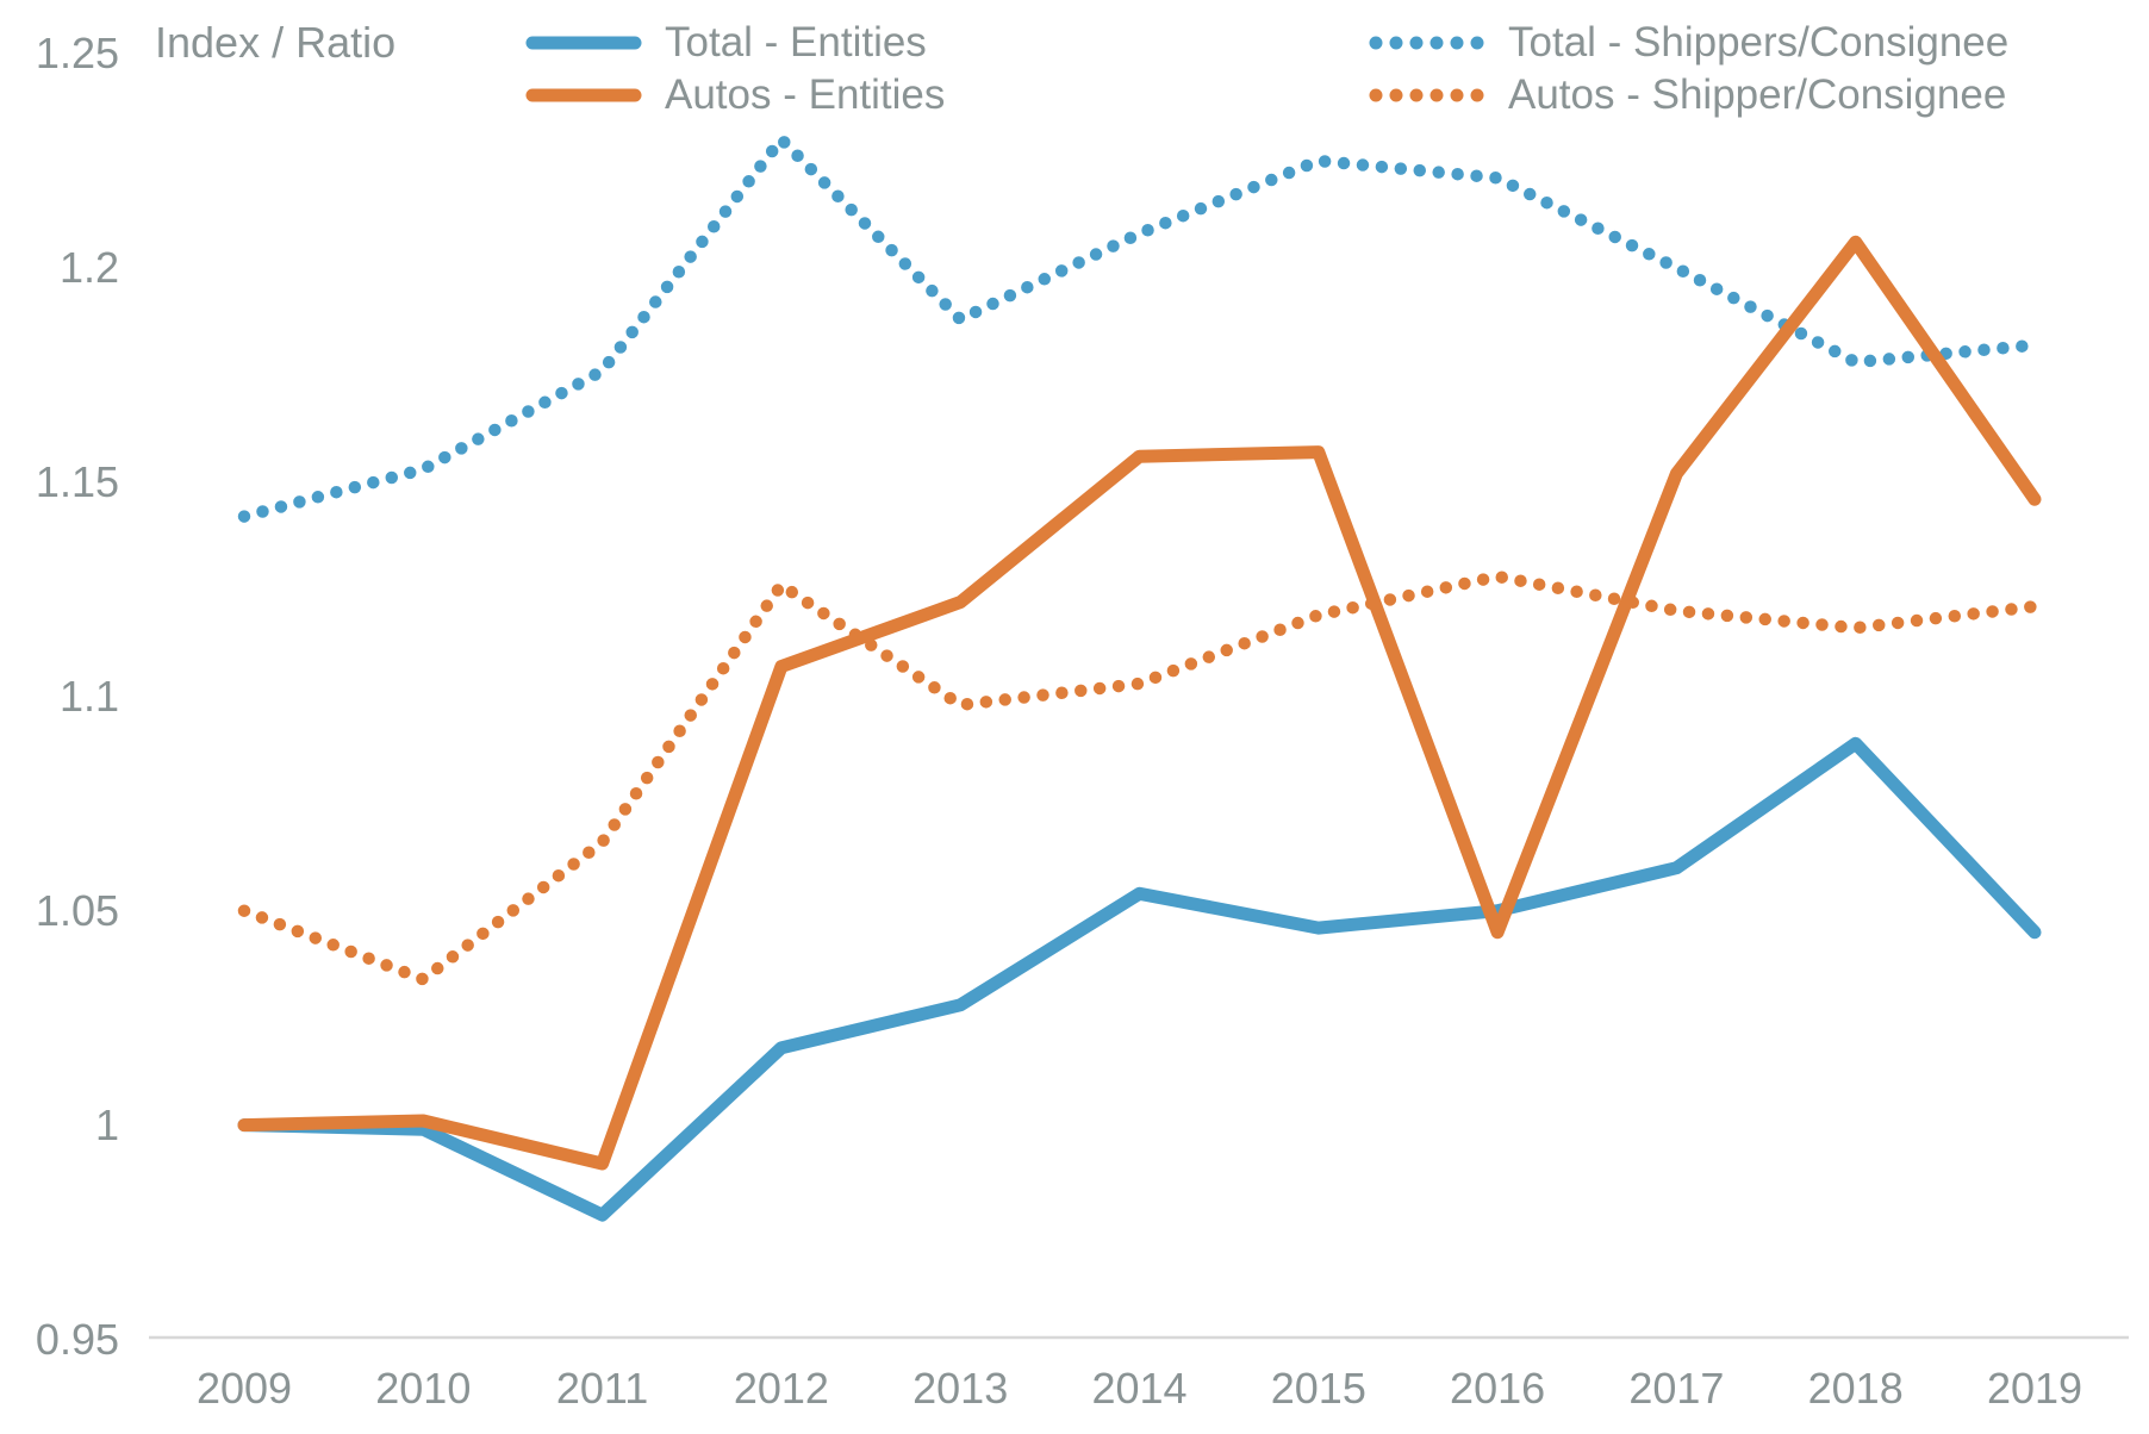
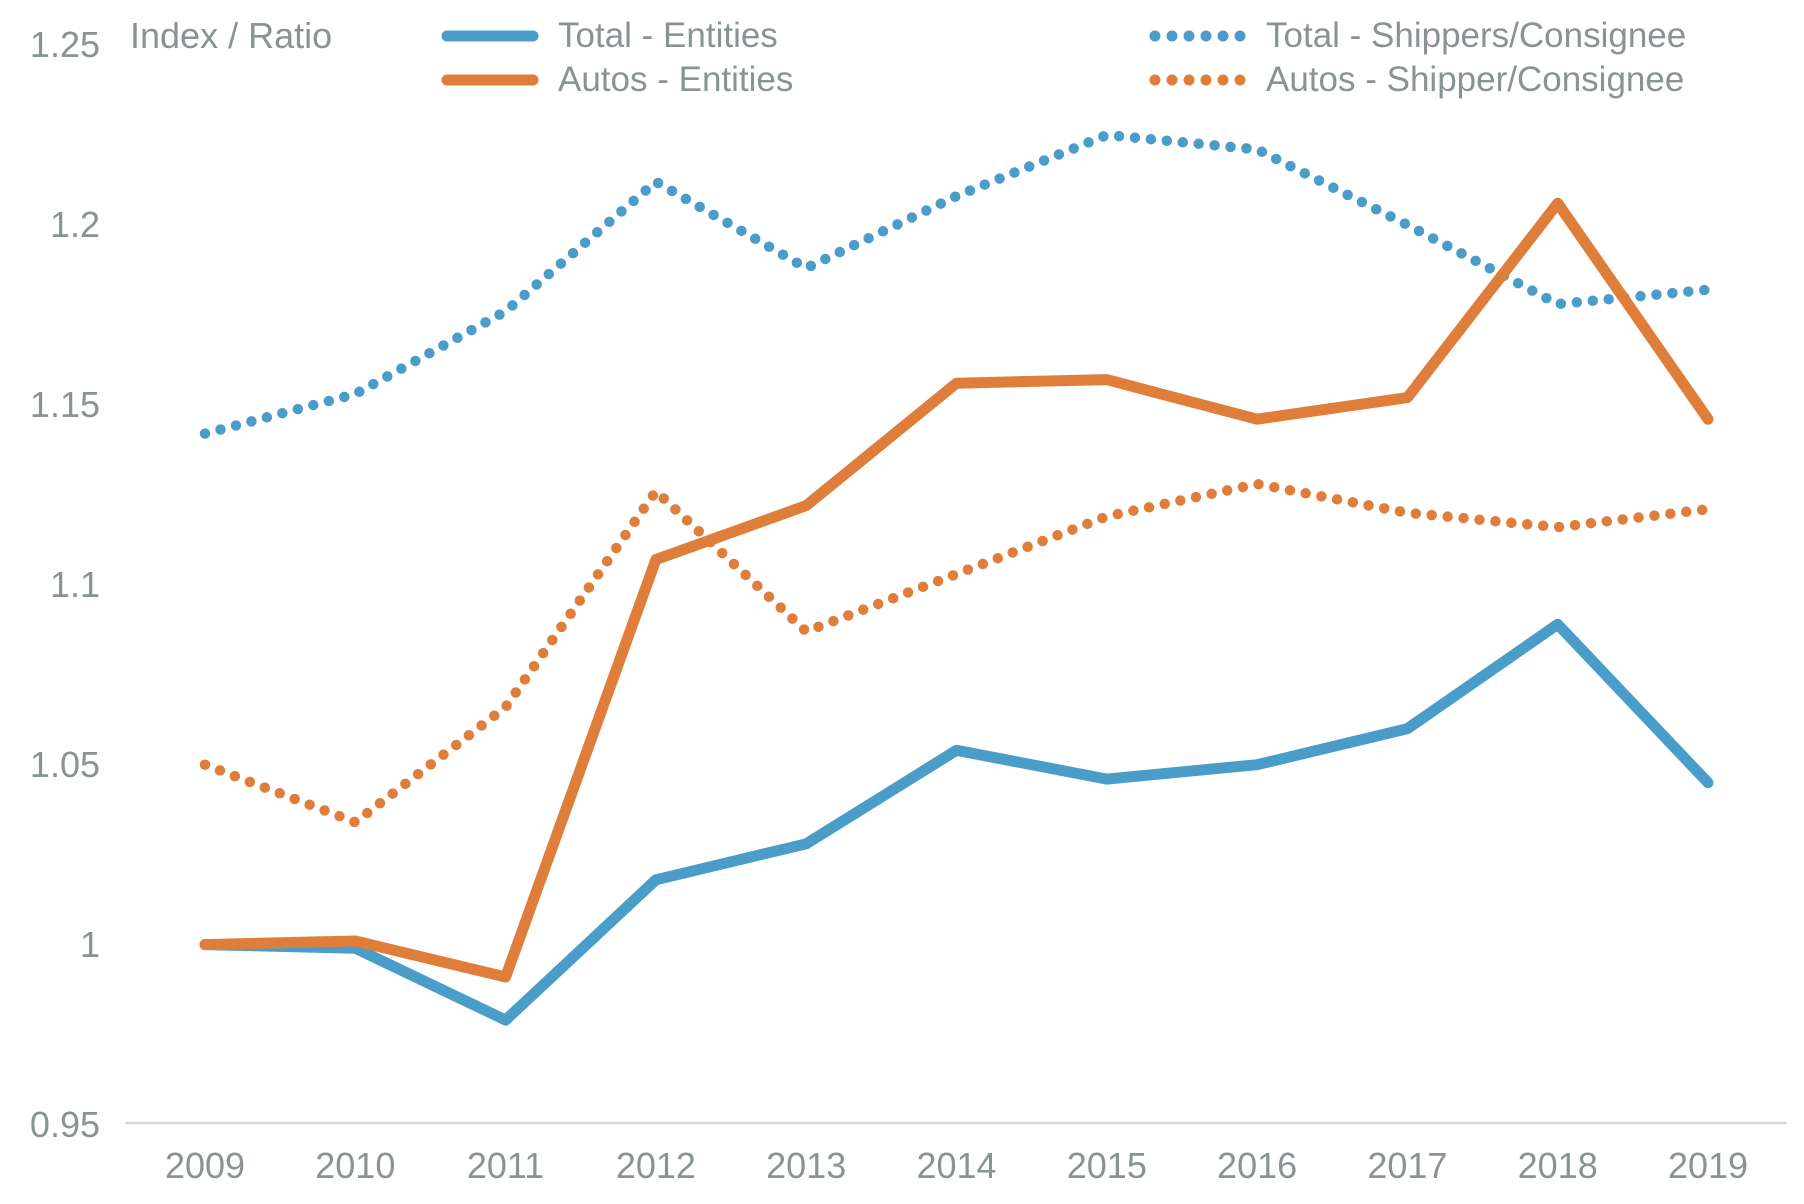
Total - Shippers/Consignee/2012: 1.230 -> 1.212
Autos - Shipper/Consignee/2013: 1.098 -> 1.087
Autos - Entities/2016: 1.045 -> 1.146
